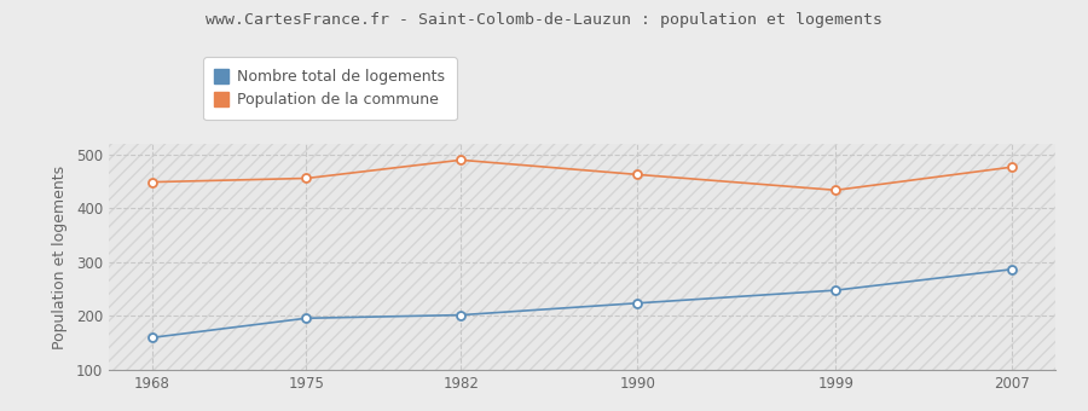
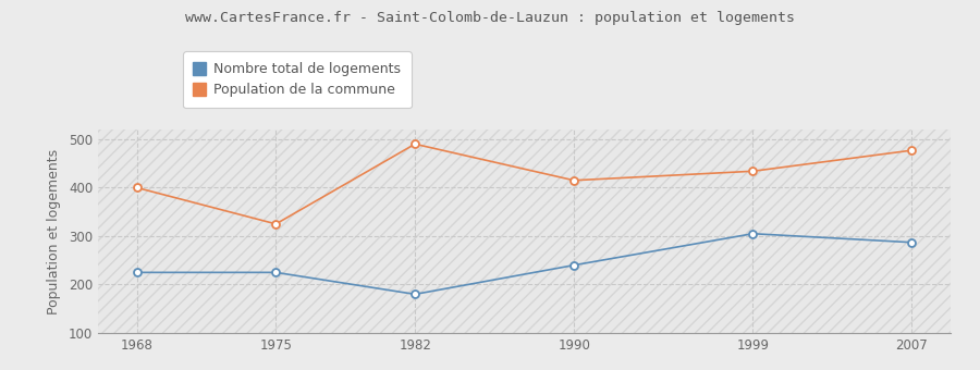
Nombre total de logements/1968: 160 -> 225
Population de la commune/1968: 449 -> 400
Nombre total de logements/1975: 196 -> 225
Population de la commune/1975: 456 -> 325
Nombre total de logements/1982: 202 -> 180
Nombre total de logements/1990: 224 -> 240
Population de la commune/1990: 463 -> 415
Nombre total de logements/1999: 248 -> 305
